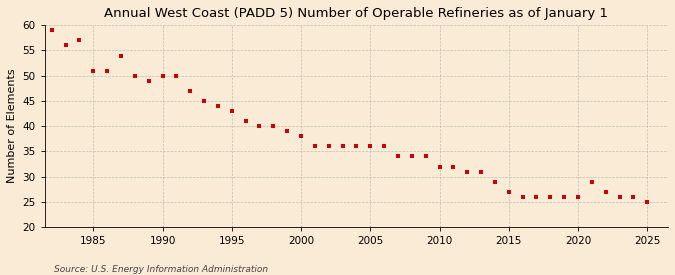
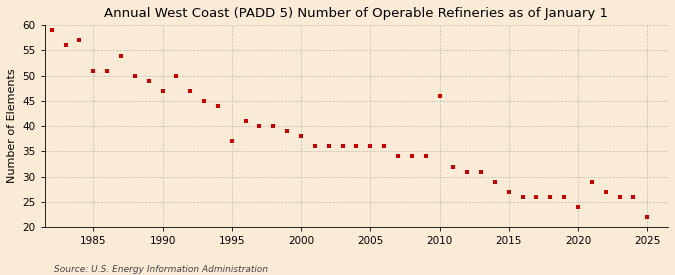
1990: 50 -> 47
1995: 43 -> 37
2010: 32 -> 46
2020: 26 -> 24
2025: 25 -> 22
